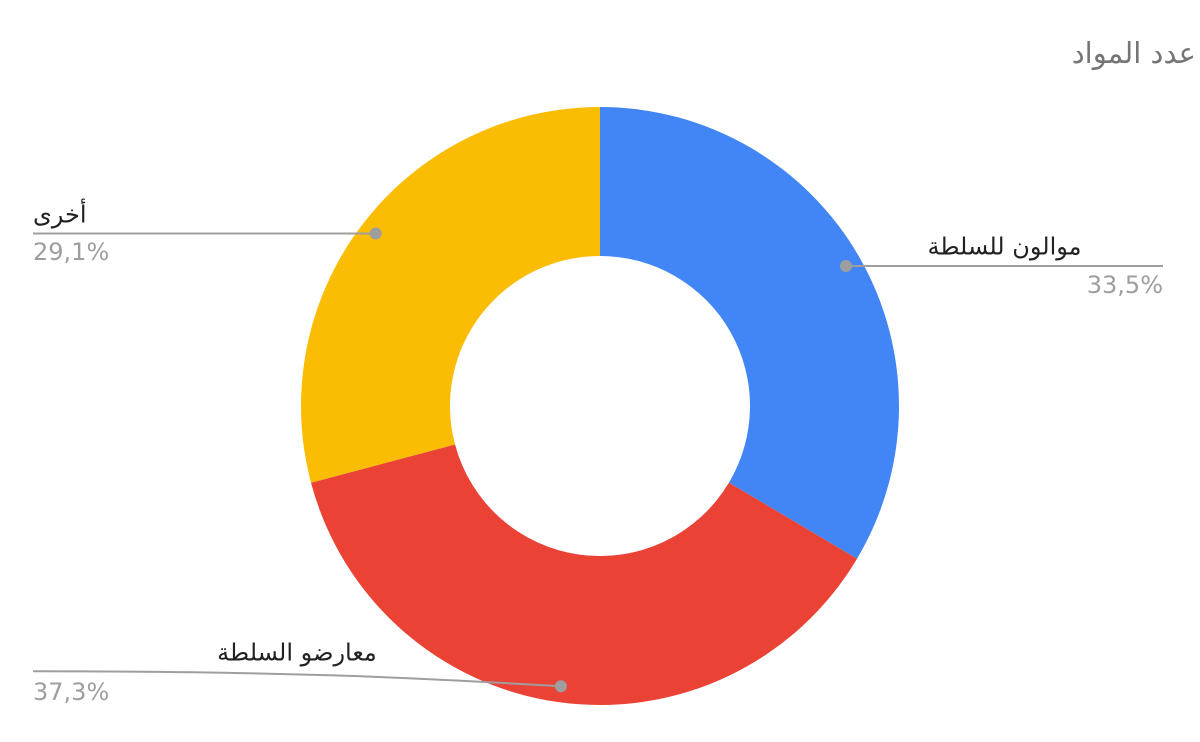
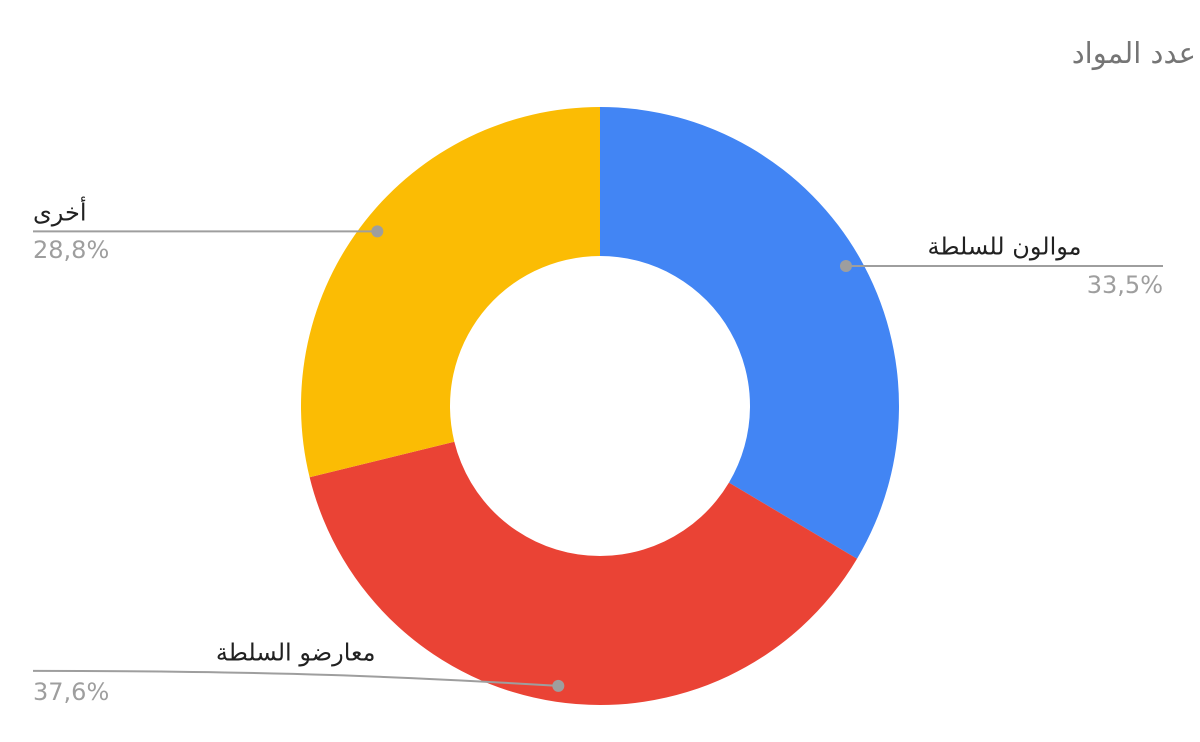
معارضو السلطة: 37,3% -> 37,6%
أخرى: 29,1% -> 28,8%
